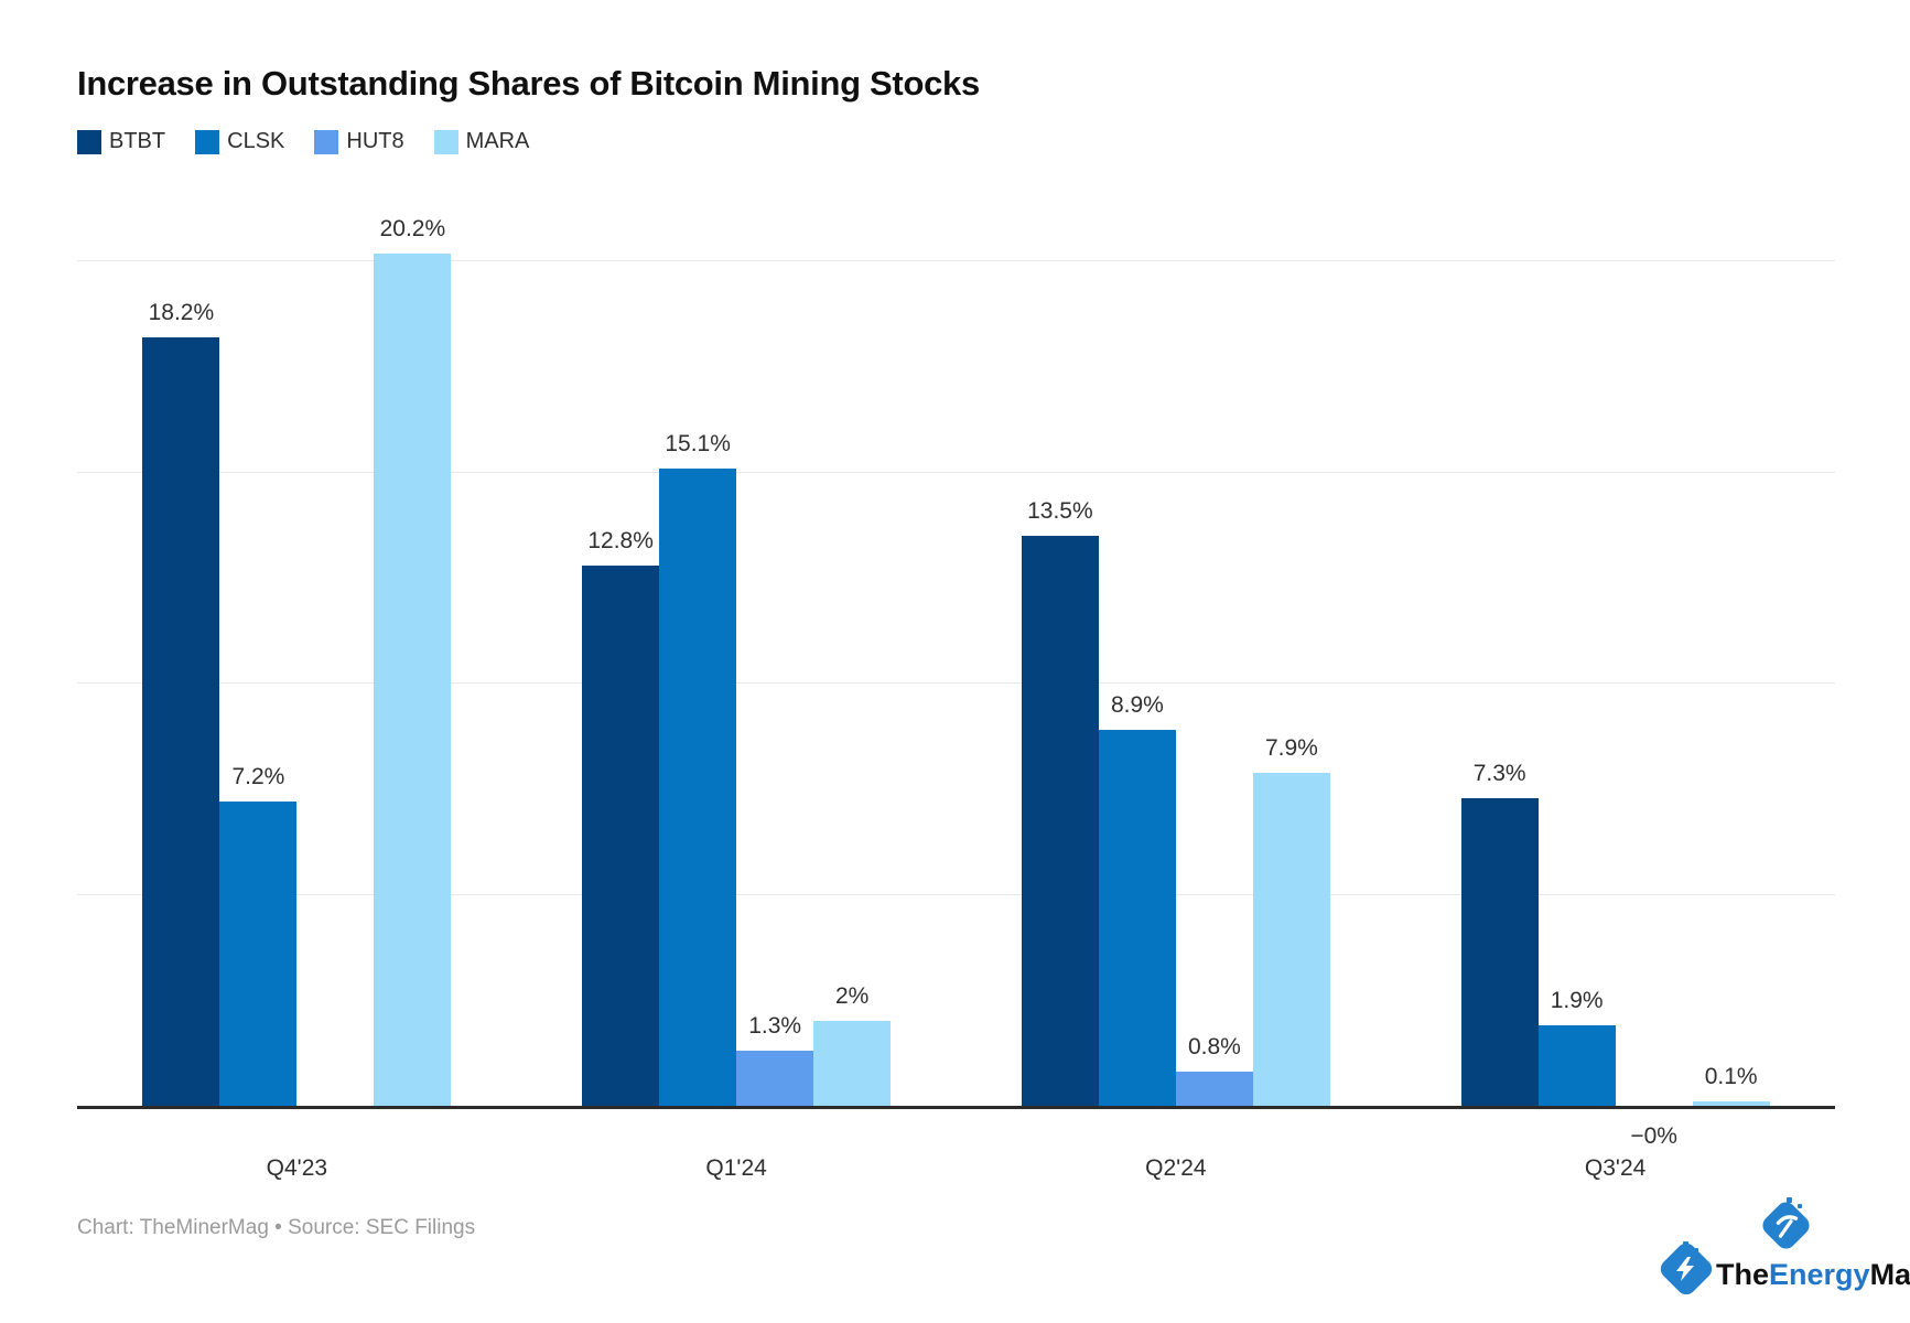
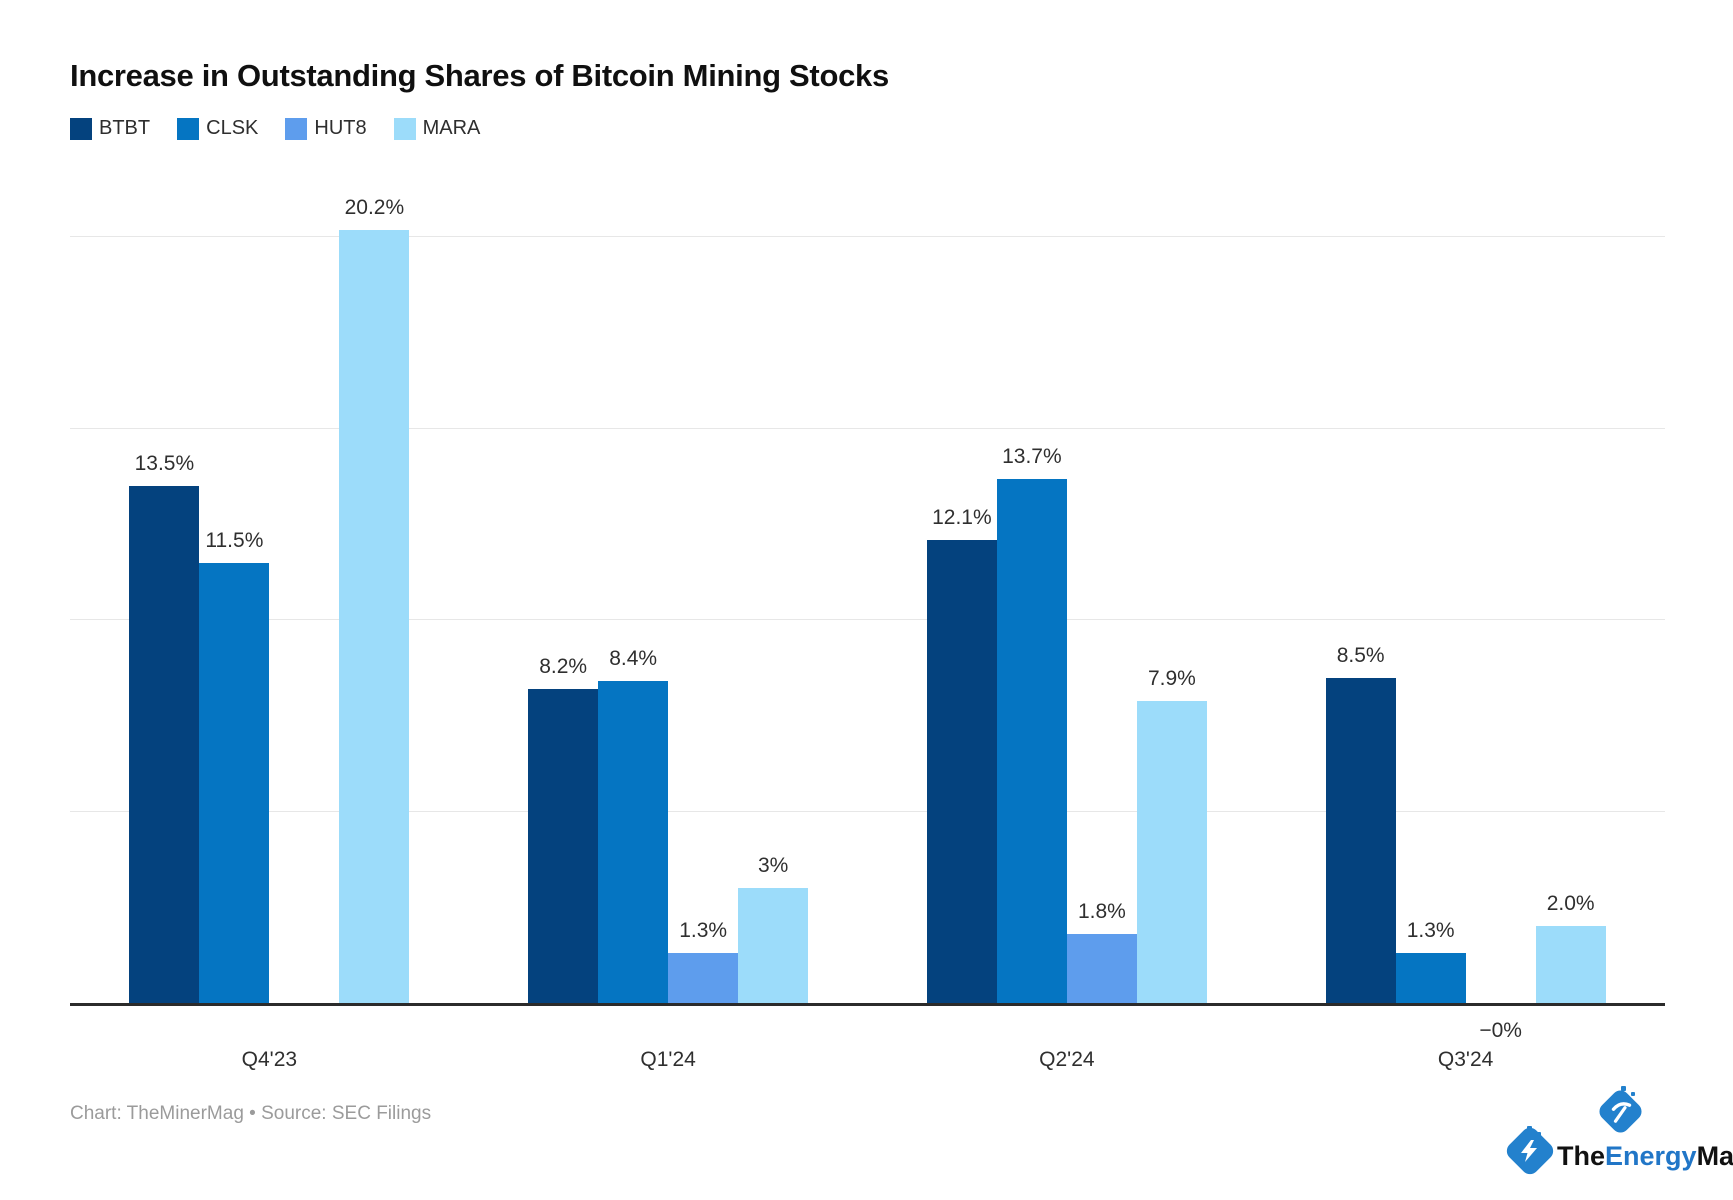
BTBT/Q4'23: 18.2% -> 13.5%
CLSK/Q4'23: 7.2% -> 11.5%
BTBT/Q1'24: 12.8% -> 8.2%
CLSK/Q1'24: 15.1% -> 8.4%
MARA/Q1'24: 2% -> 3%
BTBT/Q2'24: 13.5% -> 12.1%
CLSK/Q2'24: 8.9% -> 13.7%
HUT8/Q2'24: 0.8% -> 1.8%
BTBT/Q3'24: 7.3% -> 8.5%
CLSK/Q3'24: 1.9% -> 1.3%
MARA/Q3'24: 0.1% -> 2.0%
